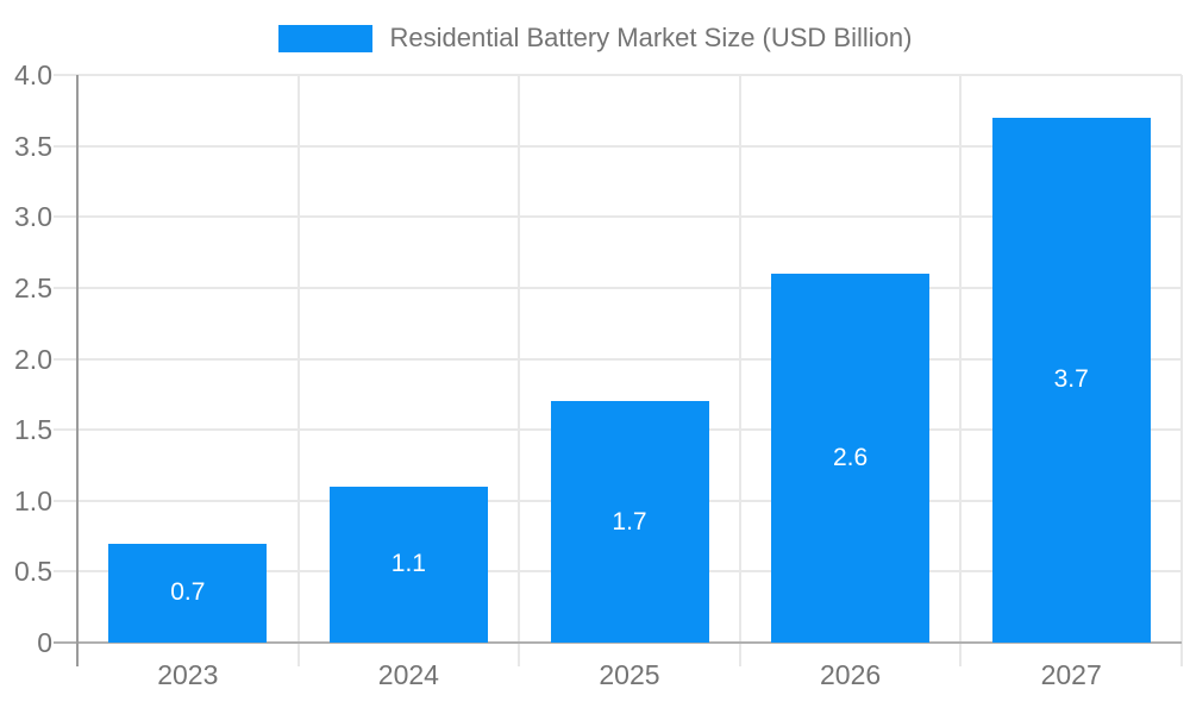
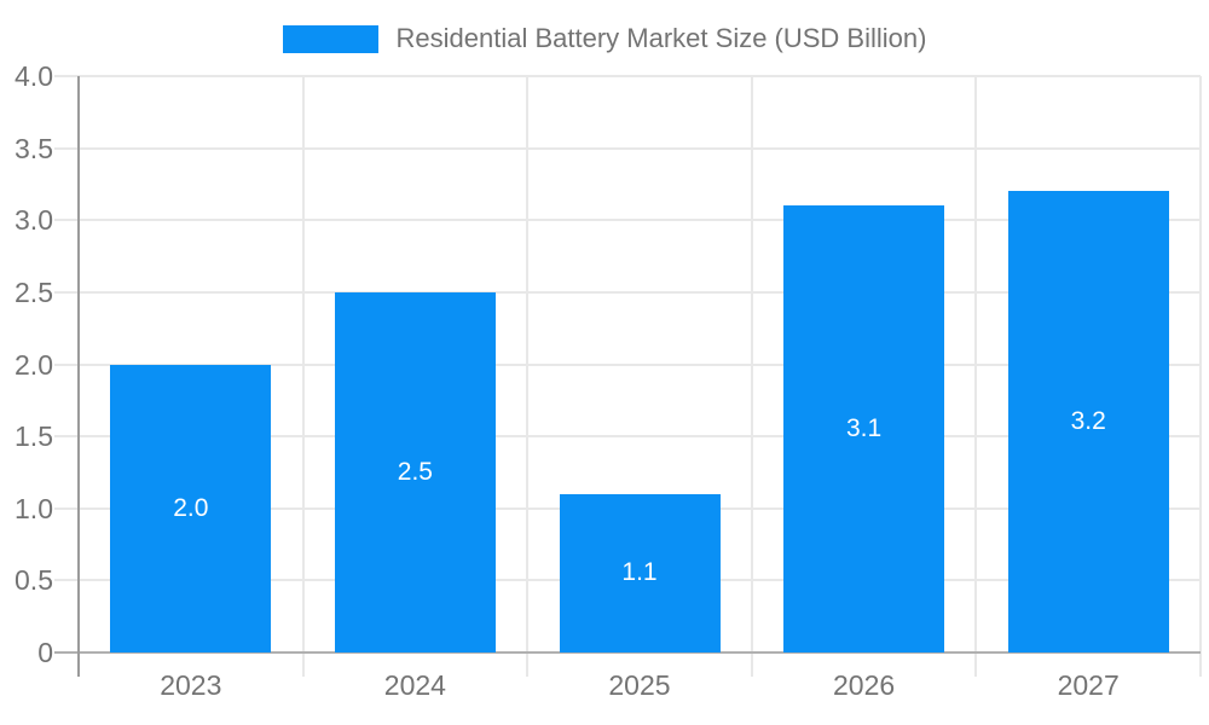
2023: 0.7 -> 2.0
2024: 1.1 -> 2.5
2025: 1.7 -> 1.1
2026: 2.6 -> 3.1
2027: 3.7 -> 3.2
